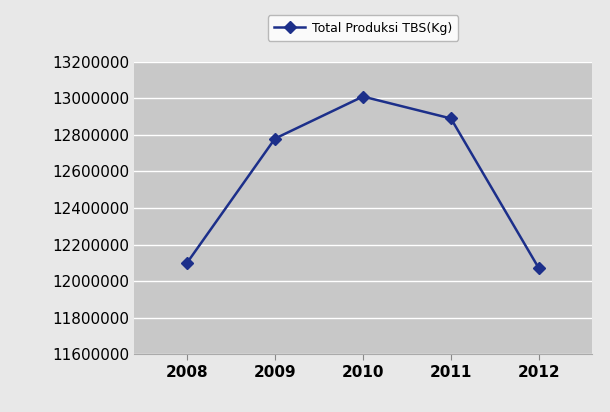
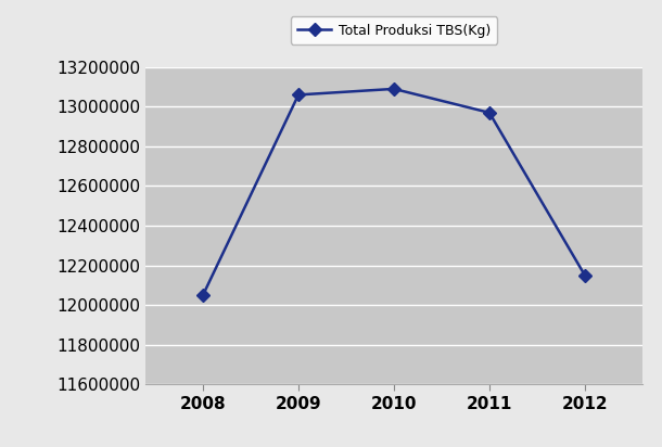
2008: 12100000 -> 12050000
2009: 12780000 -> 13060000
2010: 13010000 -> 13090000
2011: 12890000 -> 12970000
2012: 12070000 -> 12150000
